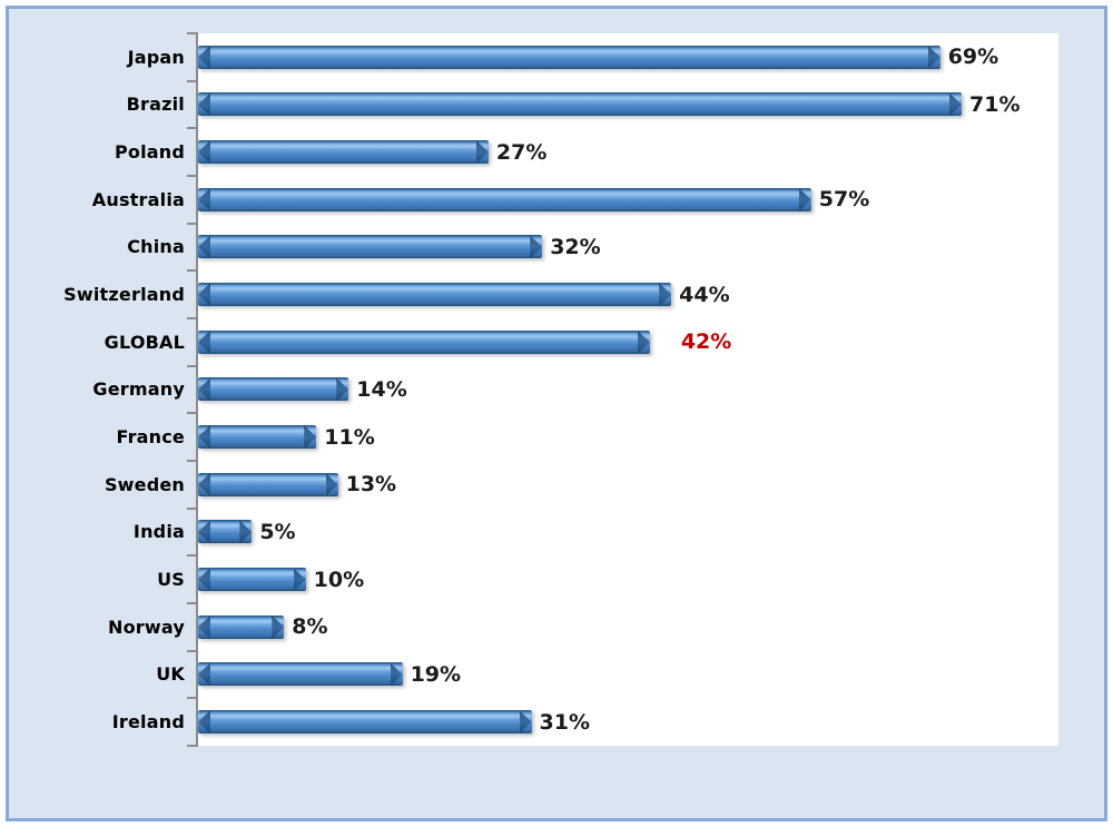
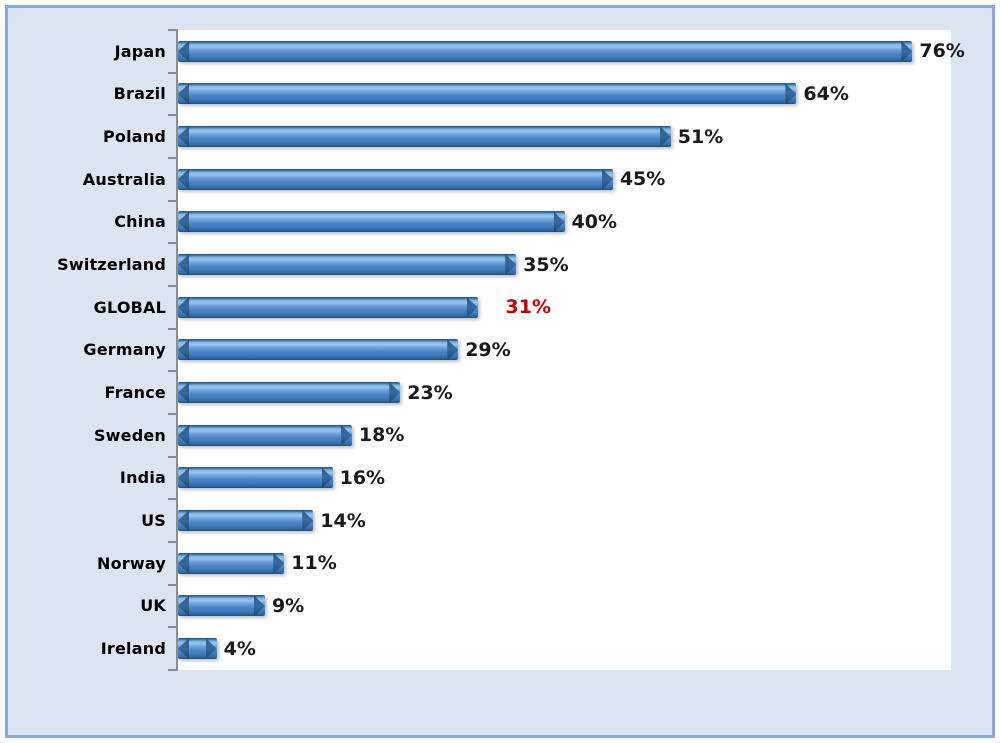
Japan: 69% -> 76%
Brazil: 71% -> 64%
Poland: 27% -> 51%
Australia: 57% -> 45%
China: 32% -> 40%
Switzerland: 44% -> 35%
GLOBAL: 42% -> 31%
Germany: 14% -> 29%
France: 11% -> 23%
Sweden: 13% -> 18%
India: 5% -> 16%
US: 10% -> 14%
Norway: 8% -> 11%
UK: 19% -> 9%
Ireland: 31% -> 4%
